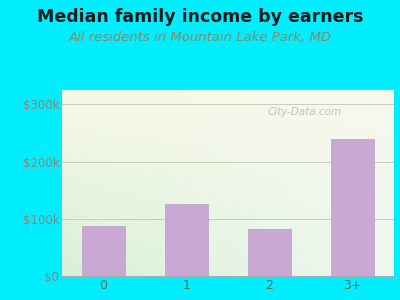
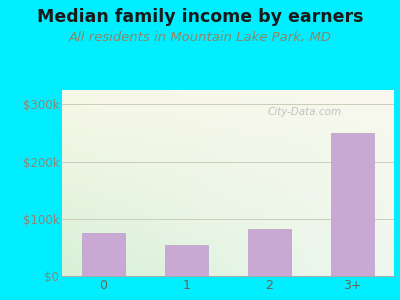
0: $88k -> $75k
1: $126k -> $55k
3+: $240k -> $250k
